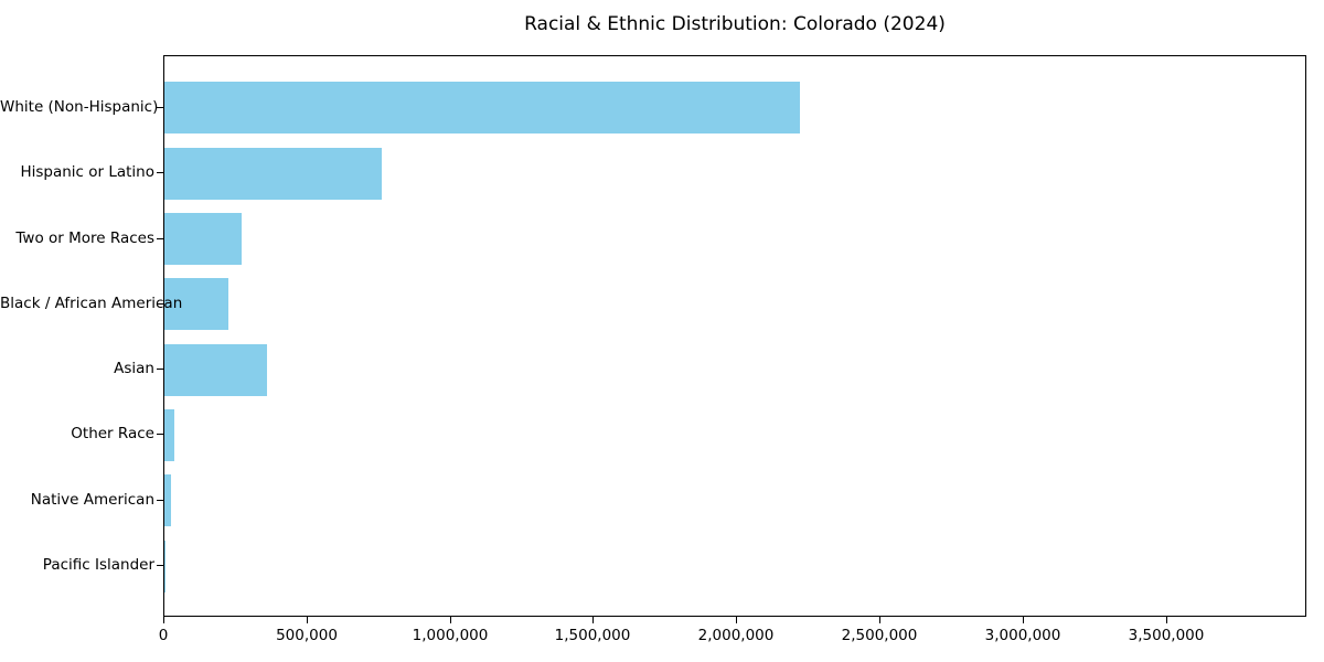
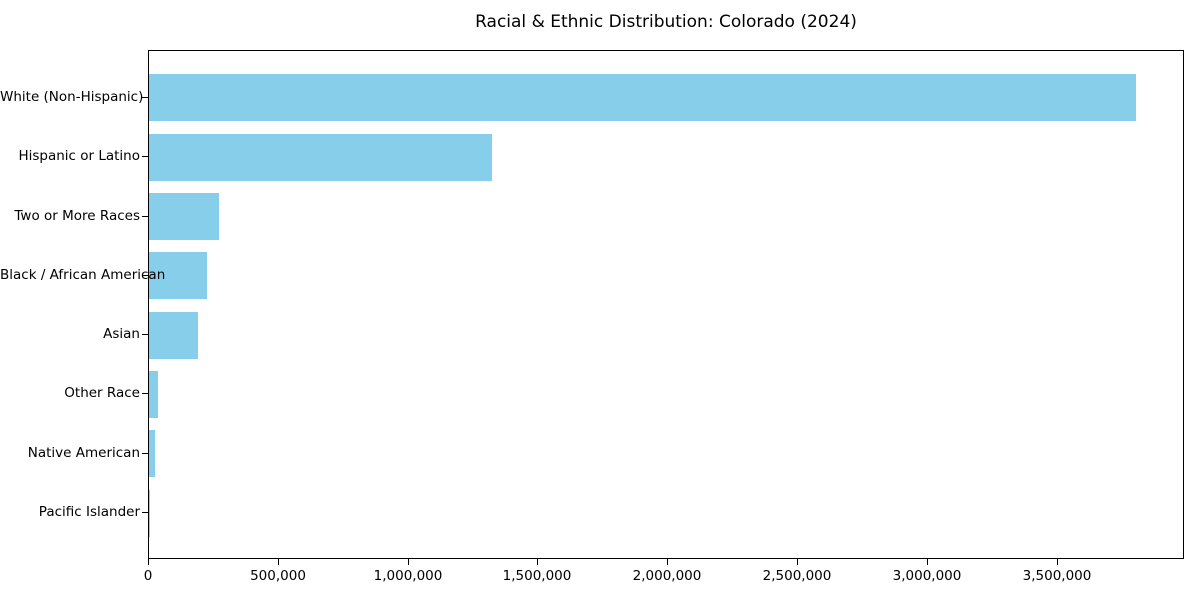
White (Non-Hispanic): 2220000 -> 3800000
Hispanic or Latino: 760000 -> 1320000
Asian: 360000 -> 190000
